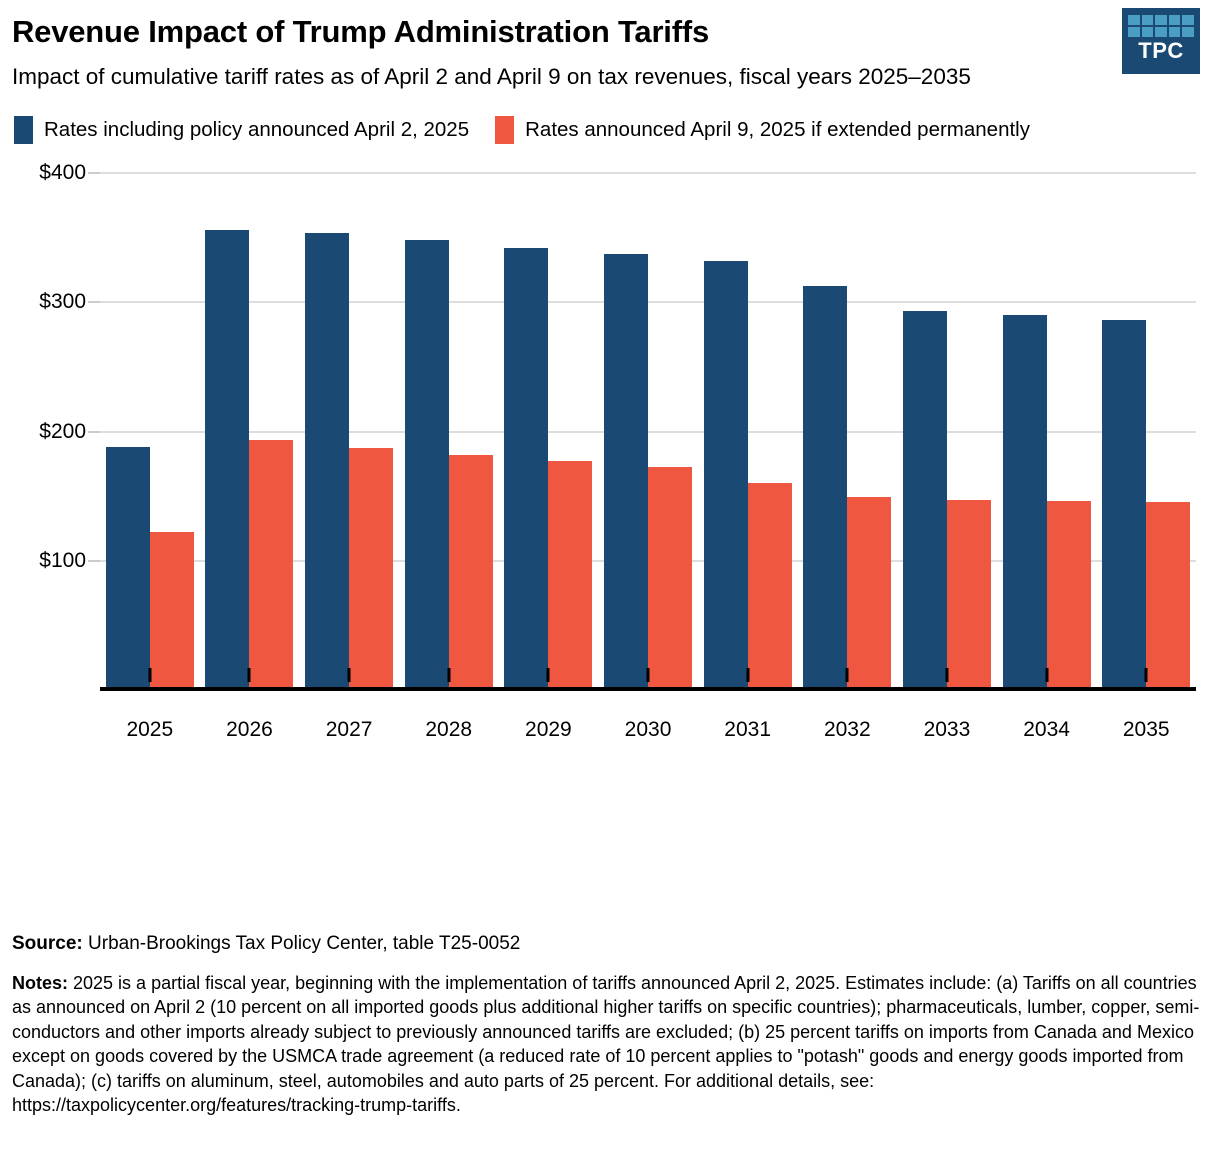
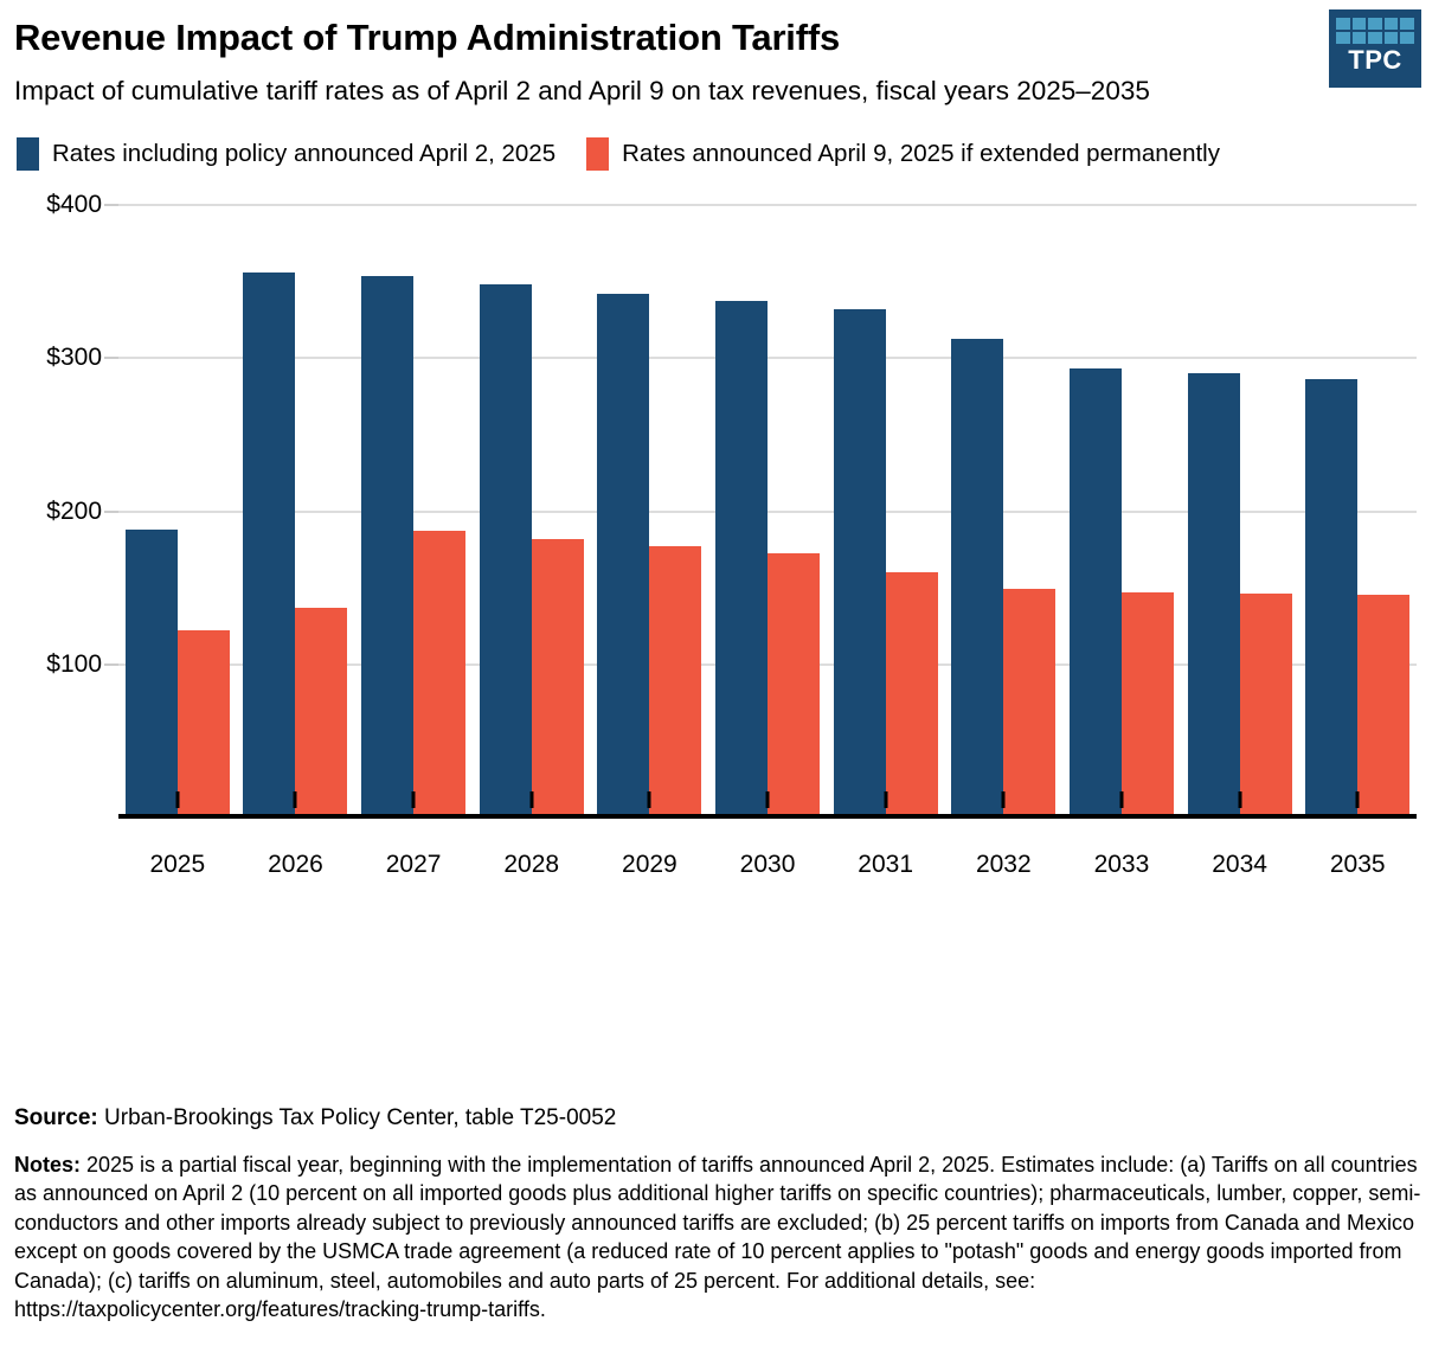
Rates announced April 9, 2025 if extended permanently/2026: $194 -> $138
